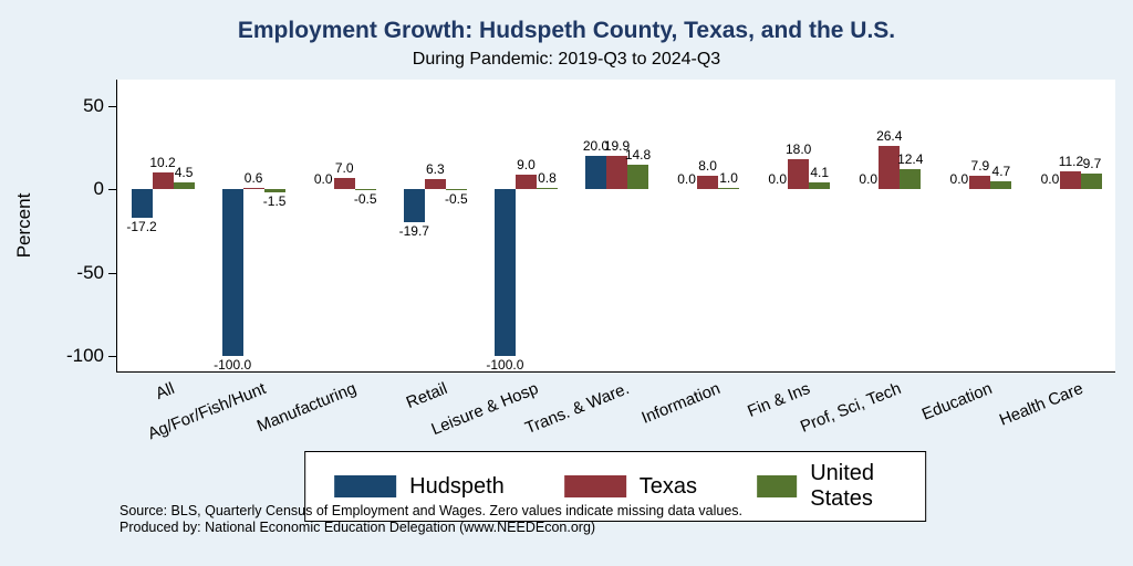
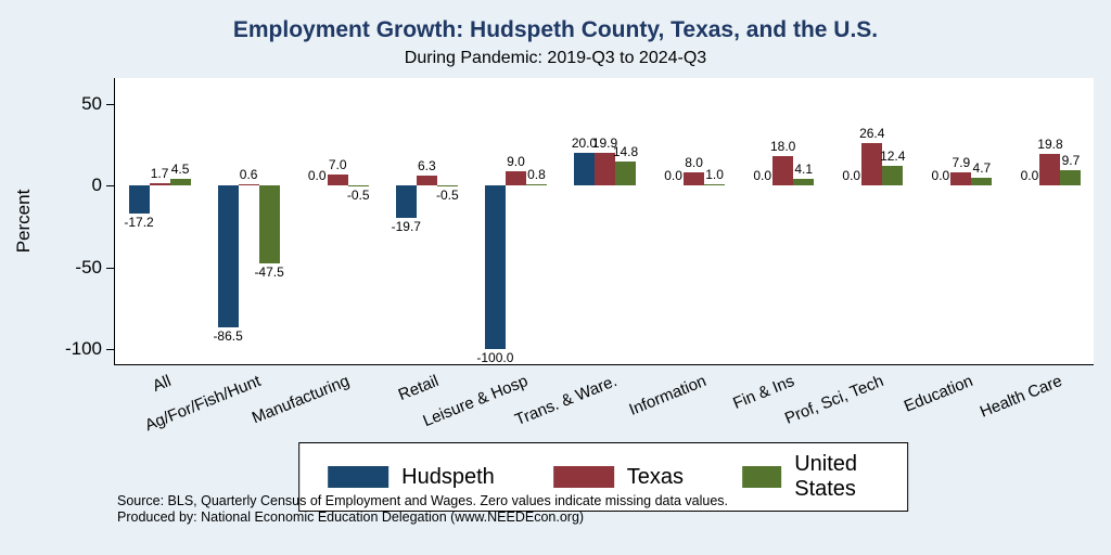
Texas/All: 10.2 -> 1.7
Hudspeth/Ag/For/Fish/Hunt: -100.0 -> -86.5
United States/Ag/For/Fish/Hunt: -1.5 -> -47.5
Texas/Health Care: 11.2 -> 19.8
